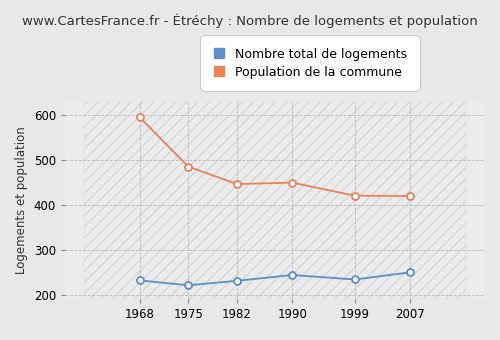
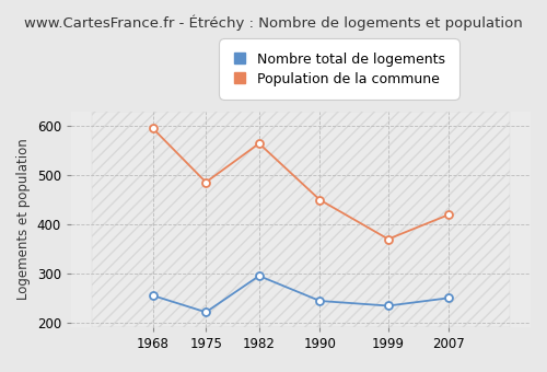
Nombre total de logements/1968: 232 -> 255
Nombre total de logements/1982: 231 -> 295
Population de la commune/1982: 447 -> 565
Population de la commune/1999: 421 -> 370
